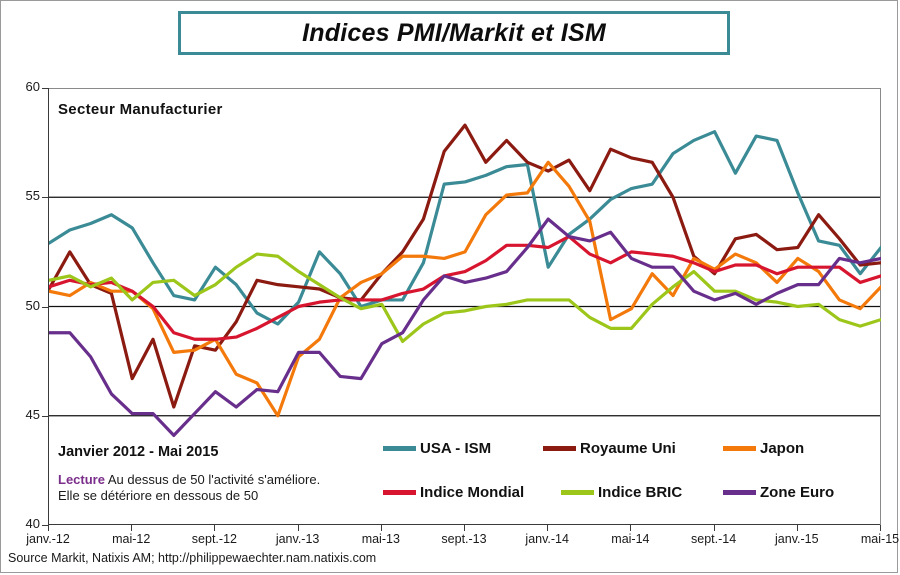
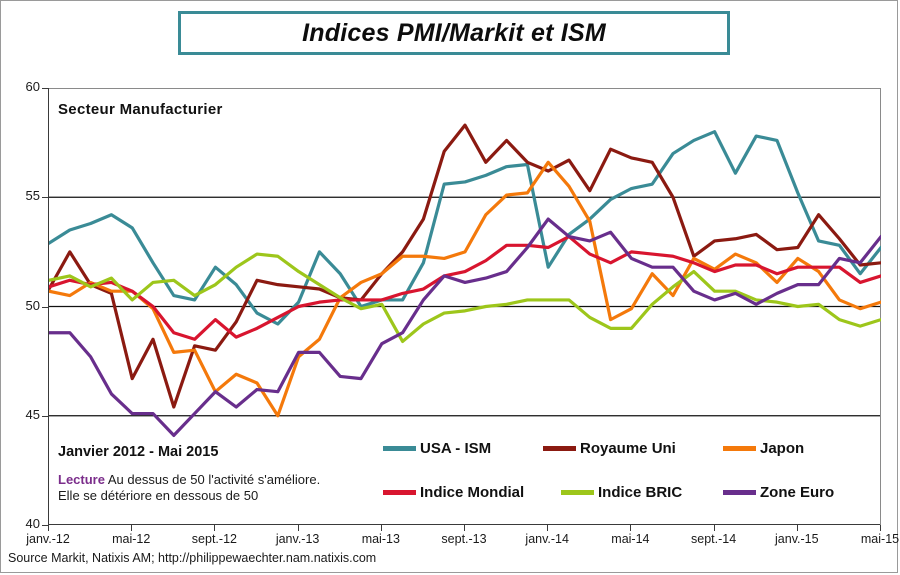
Japon/sept.-12: 48.5 -> 46.1
Indice Mondial/sept.-12: 48.5 -> 49.4
Royaume Uni/sept.-14: 51.5 -> 53.0
Japon/mai-15: 50.9 -> 50.2
Zone Euro/mai-15: 52.2 -> 53.2
